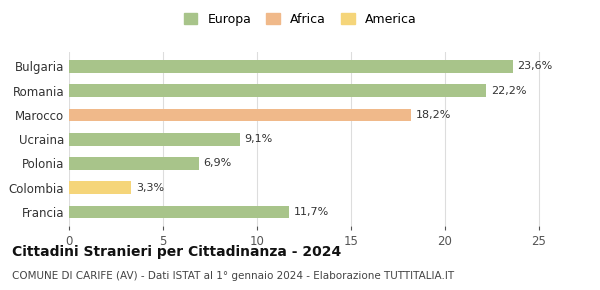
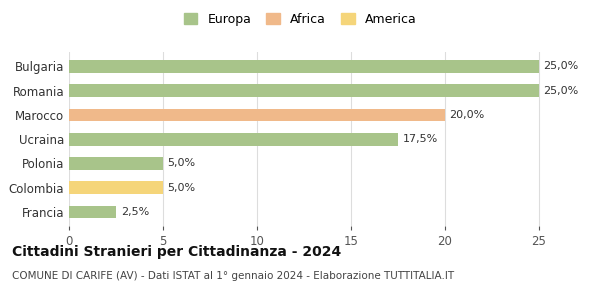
Bulgaria: 23,6% -> 25,0%
Romania: 22,2% -> 25,0%
Marocco: 18,2% -> 20,0%
Ucraina: 9,1% -> 17,5%
Polonia: 6,9% -> 5,0%
Colombia: 3,3% -> 5,0%
Francia: 11,7% -> 2,5%
